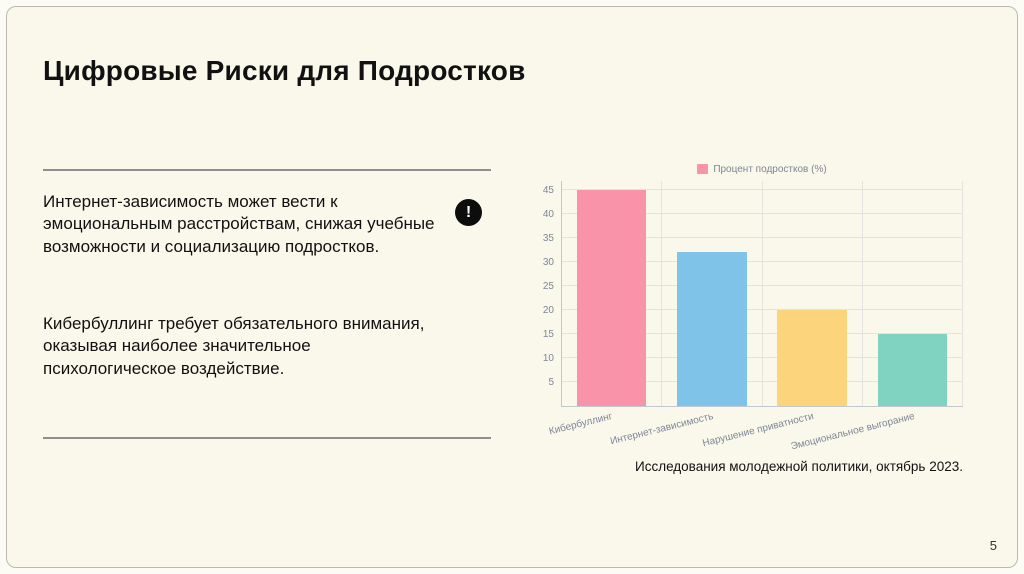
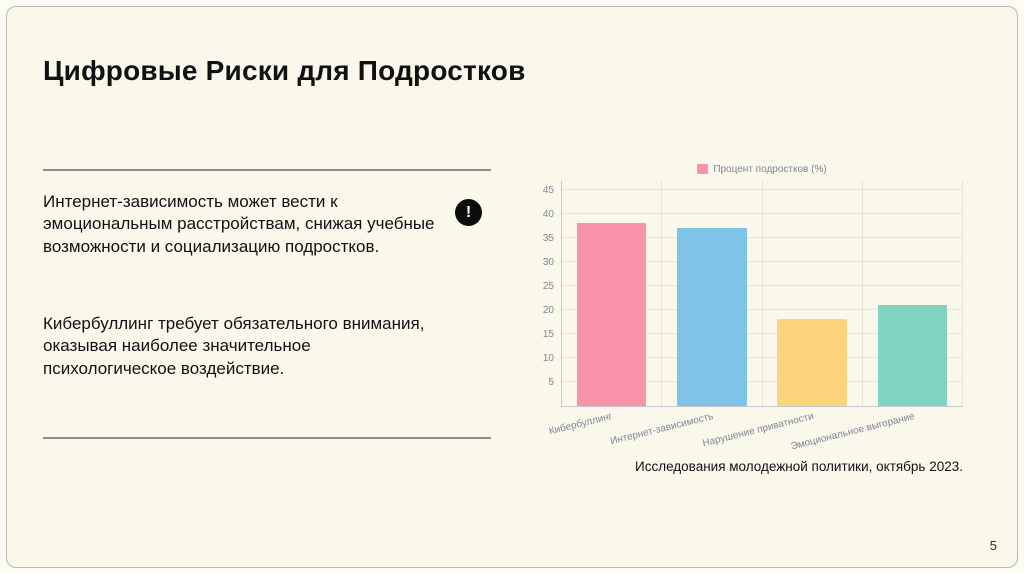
Кибербуллинг: 45 -> 38
Интернет-зависимость: 32 -> 37
Нарушение приватности: 20 -> 18
Эмоциональное выгорание: 15 -> 21
